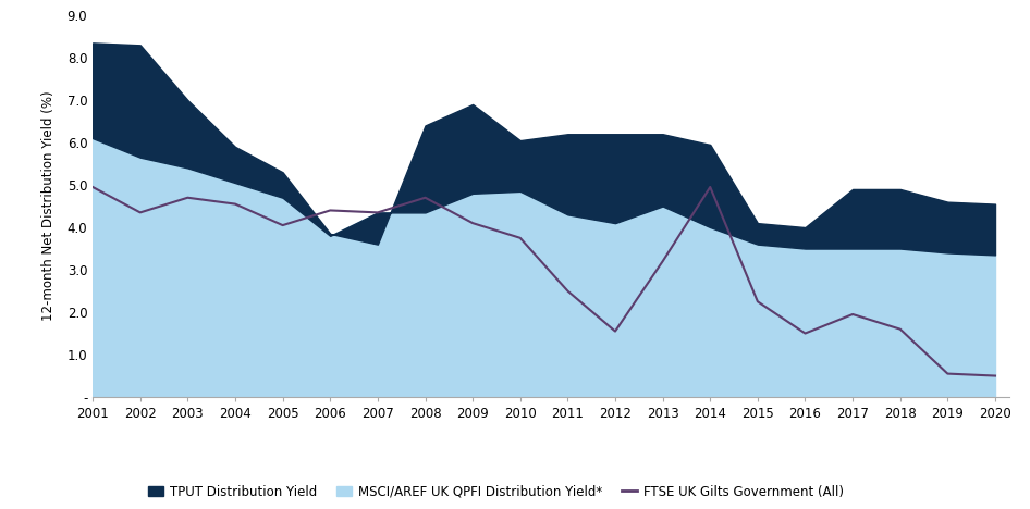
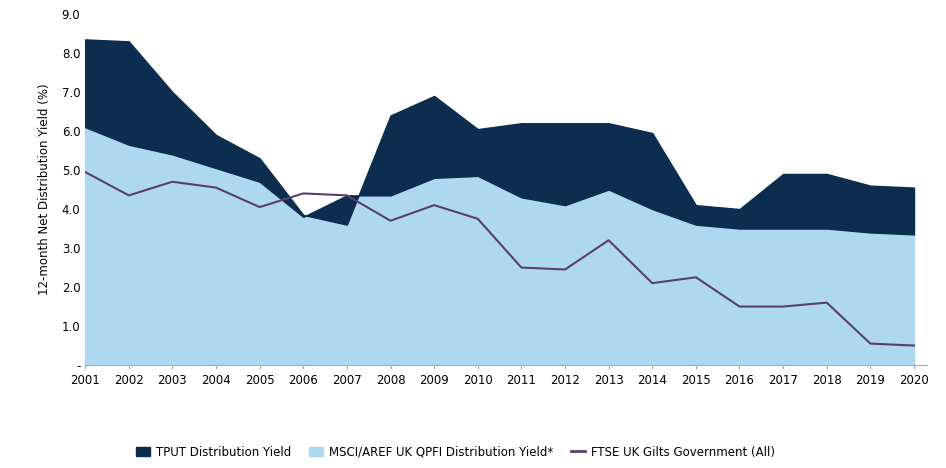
FTSE UK Gilts Government (All)/2008: 4.70 -> 3.70
FTSE UK Gilts Government (All)/2012: 1.55 -> 2.45
FTSE UK Gilts Government (All)/2014: 4.95 -> 2.10
FTSE UK Gilts Government (All)/2017: 1.95 -> 1.50
